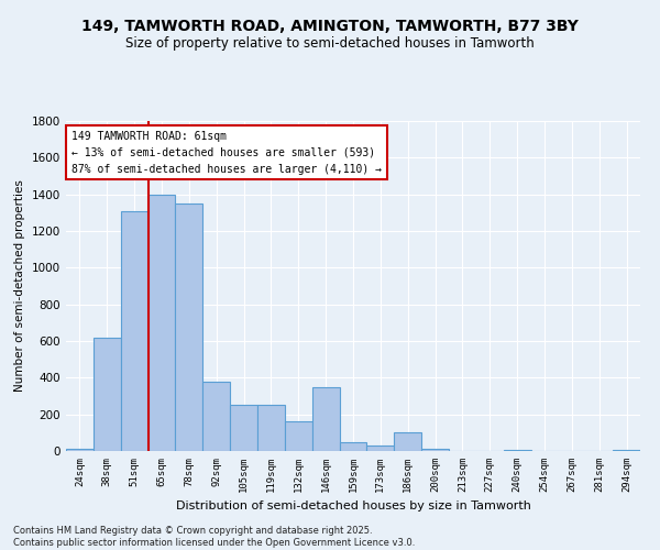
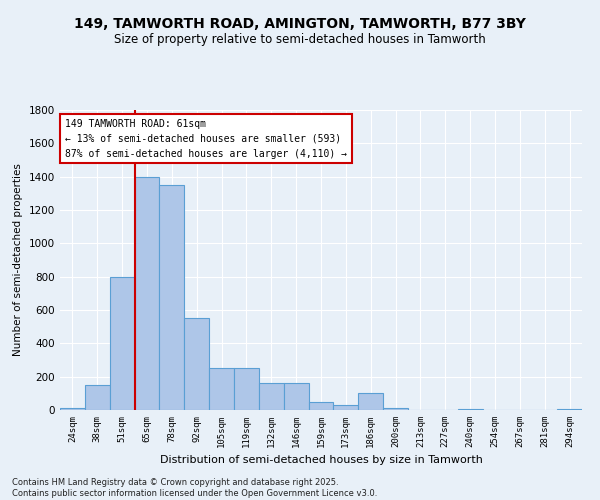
38sqm: 620 -> 150
51sqm: 1310 -> 800
92sqm: 380 -> 550
146sqm: 350 -> 160
